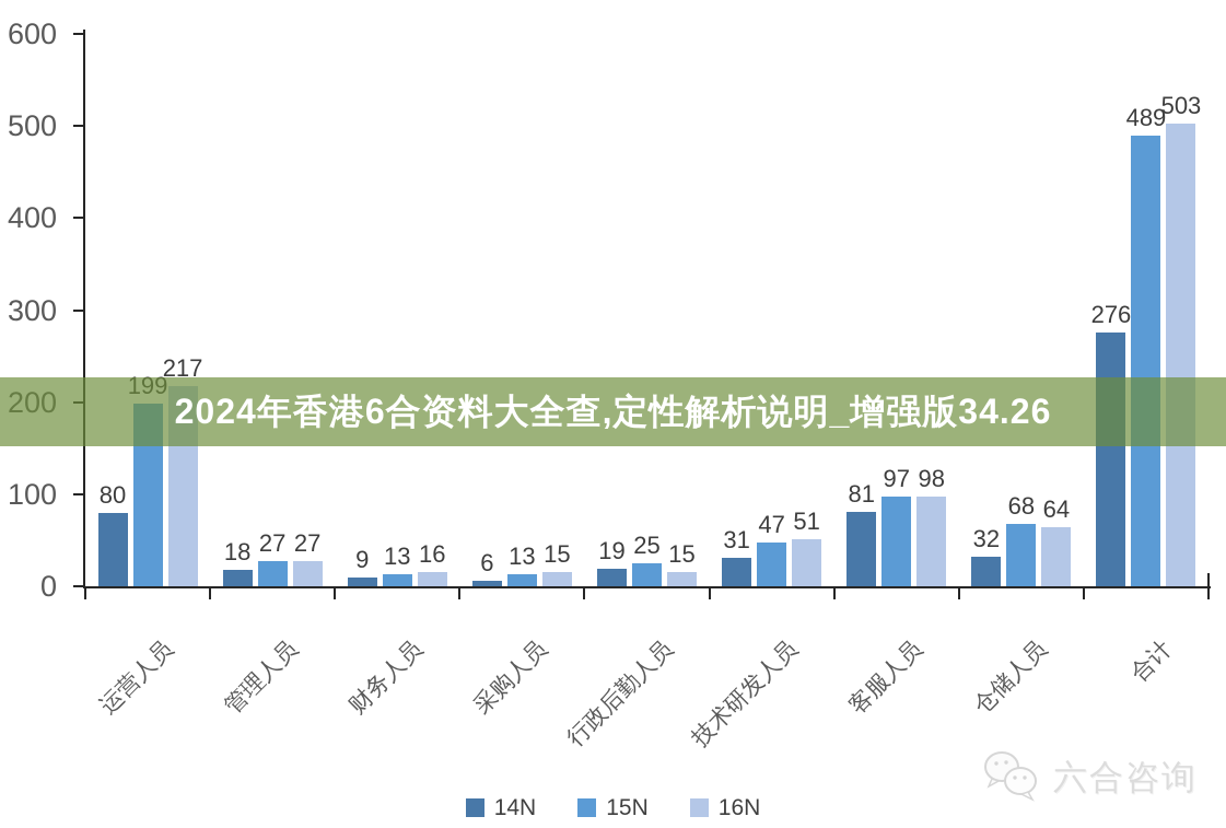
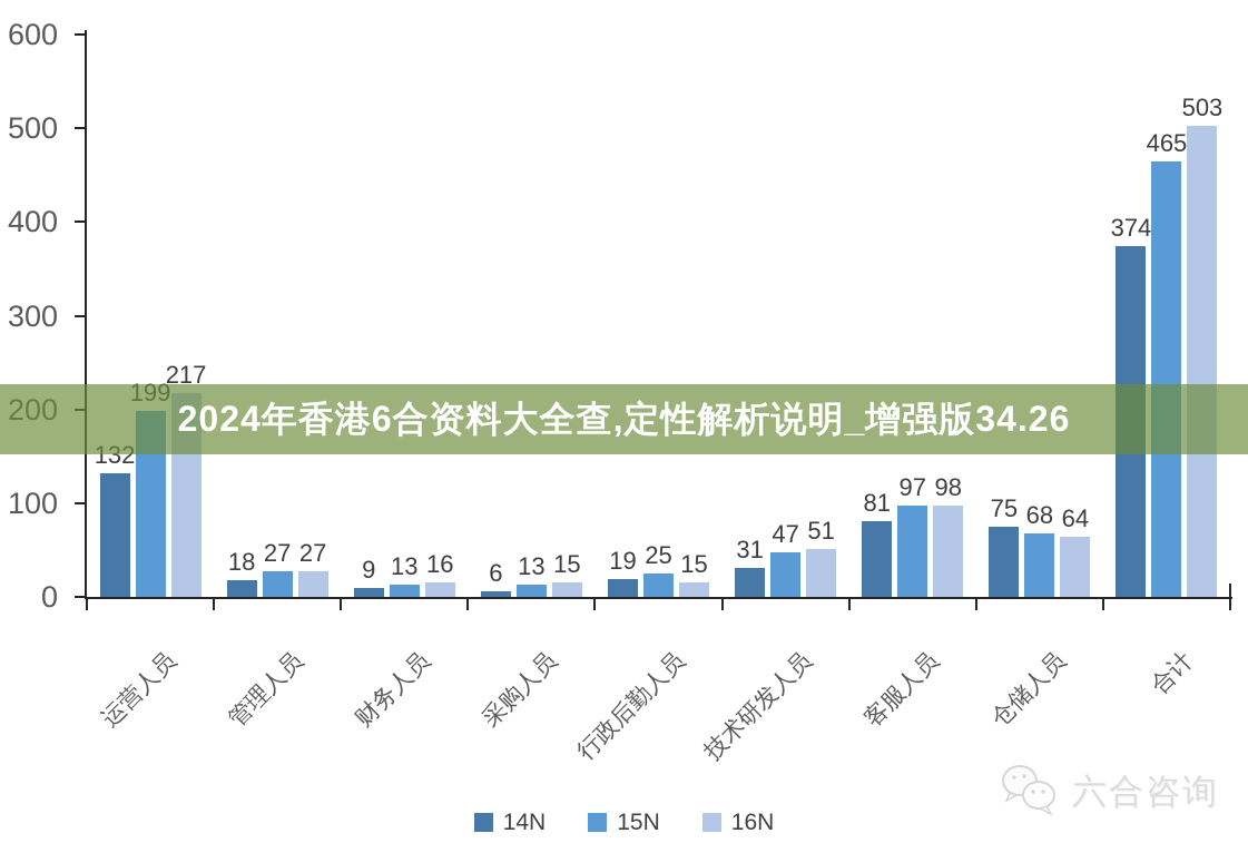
14N/运营人员: 80 -> 132
14N/仓储人员: 32 -> 75
14N/合计: 276 -> 374
15N/合计: 489 -> 465
